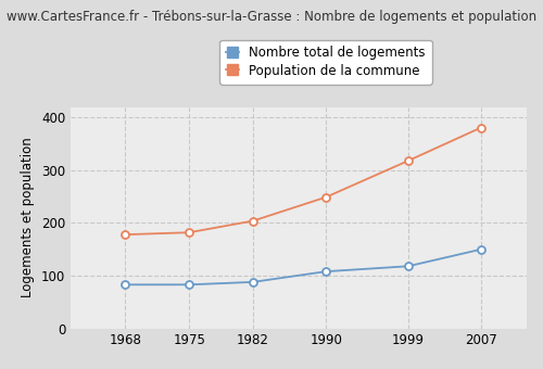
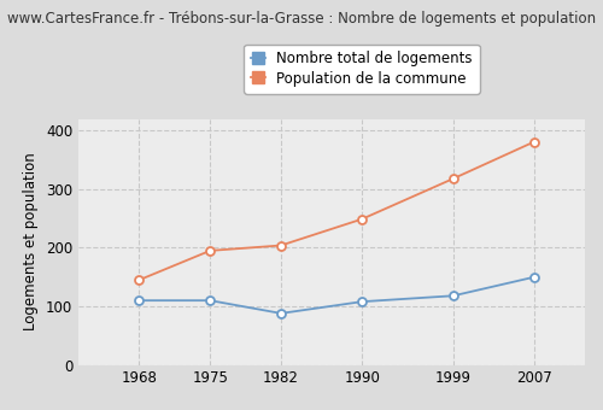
Nombre total de logements/1968: 83 -> 110
Population de la commune/1968: 178 -> 145
Nombre total de logements/1975: 83 -> 110
Population de la commune/1975: 182 -> 195
